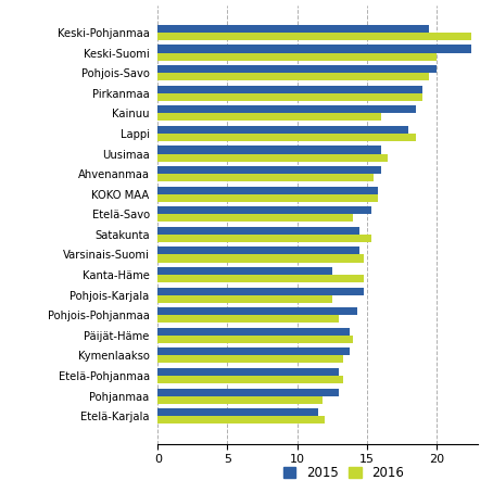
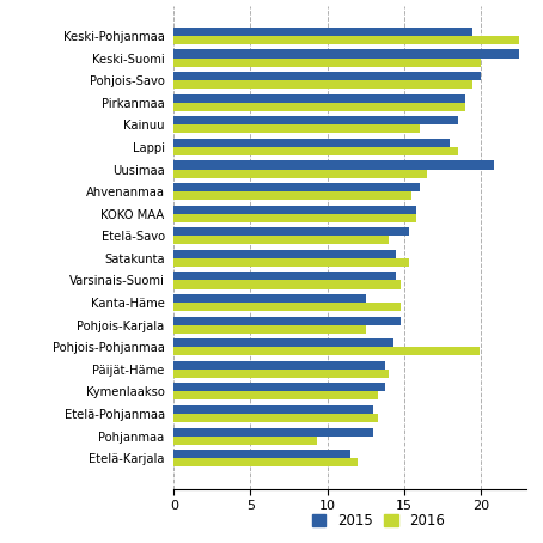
2015/Uusimaa: 16.0 -> 20.9
2016/Pohjois-Pohjanmaa: 13.0 -> 19.9
2016/Pohjanmaa: 11.8 -> 9.3
